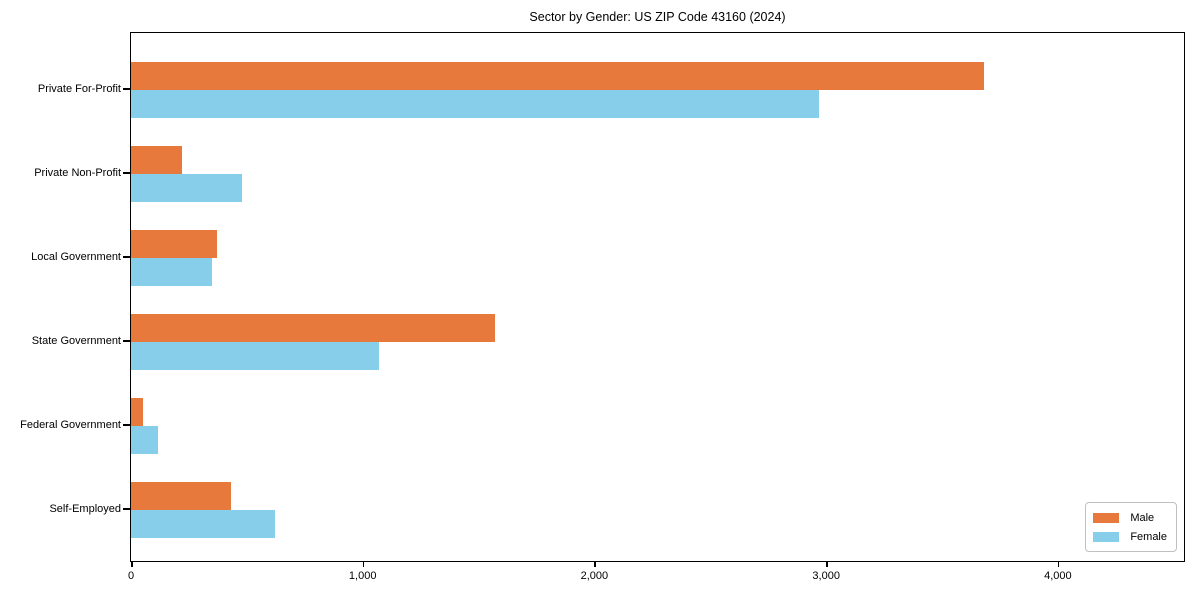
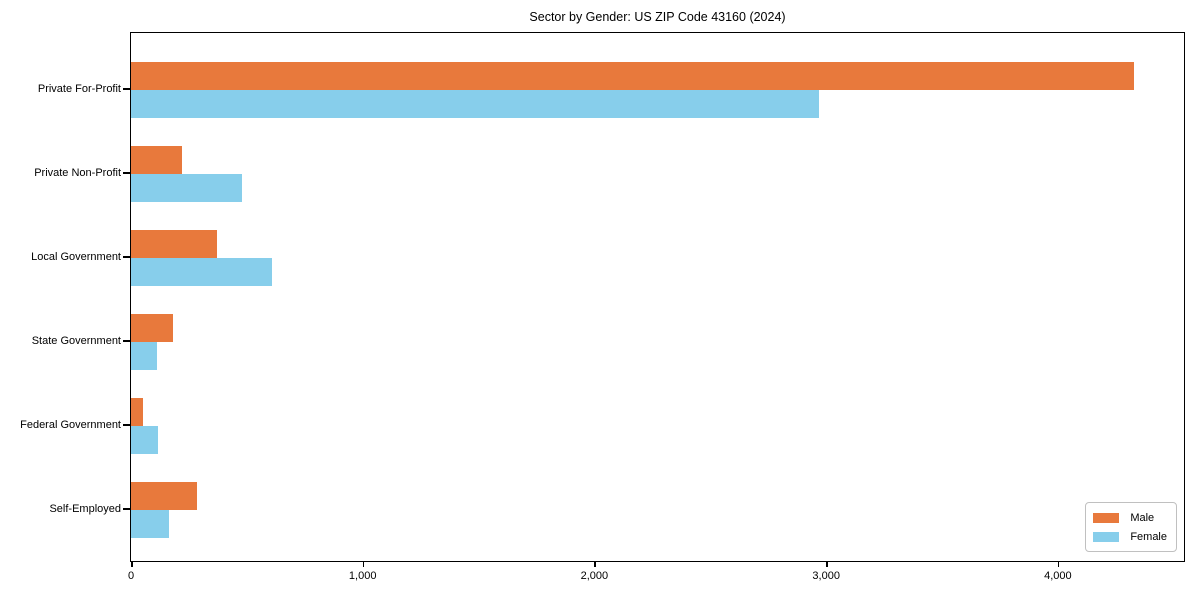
Male/Private For-Profit: 3680 -> 4330
Female/Local Government: 350 -> 610
Male/State Government: 1570 -> 180
Female/State Government: 1070 -> 110
Male/Self-Employed: 430 -> 280
Female/Self-Employed: 620 -> 160
